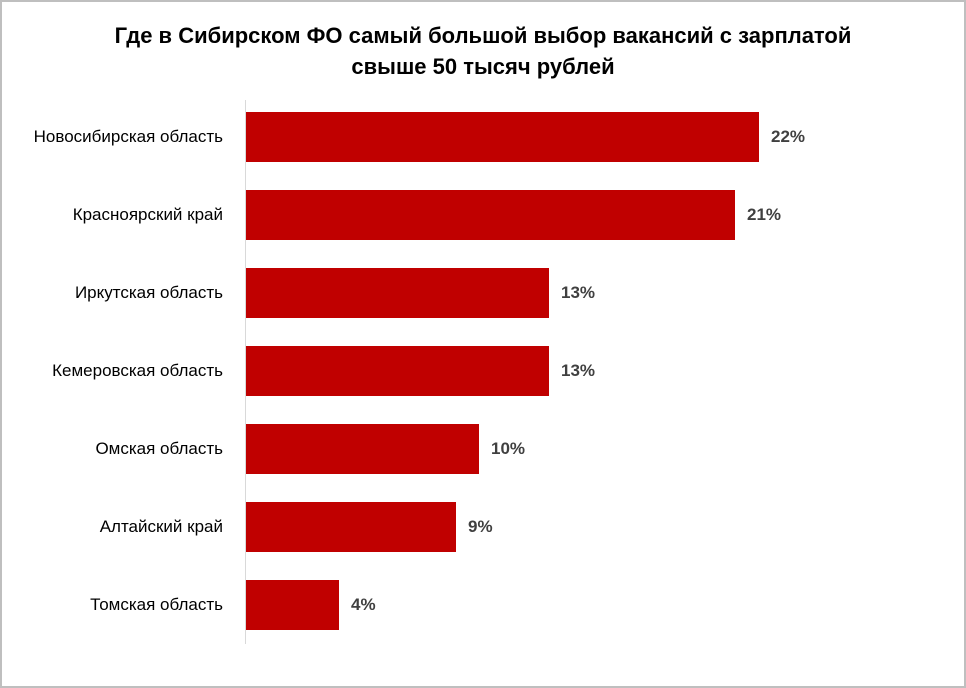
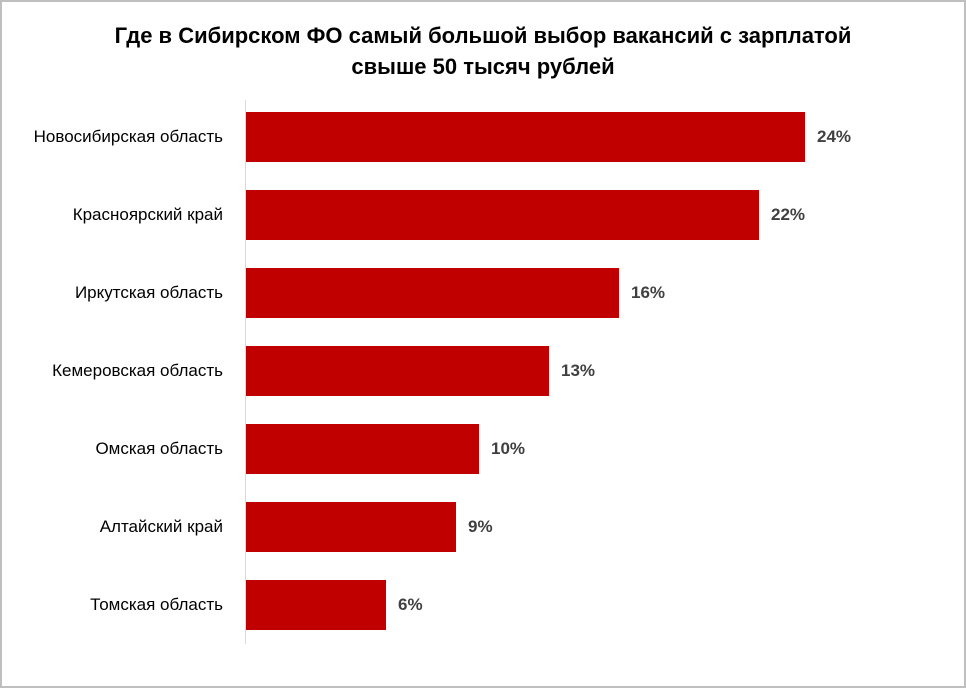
Новосибирская область: 22% -> 24%
Красноярский край: 21% -> 22%
Иркутская область: 13% -> 16%
Томская область: 4% -> 6%
